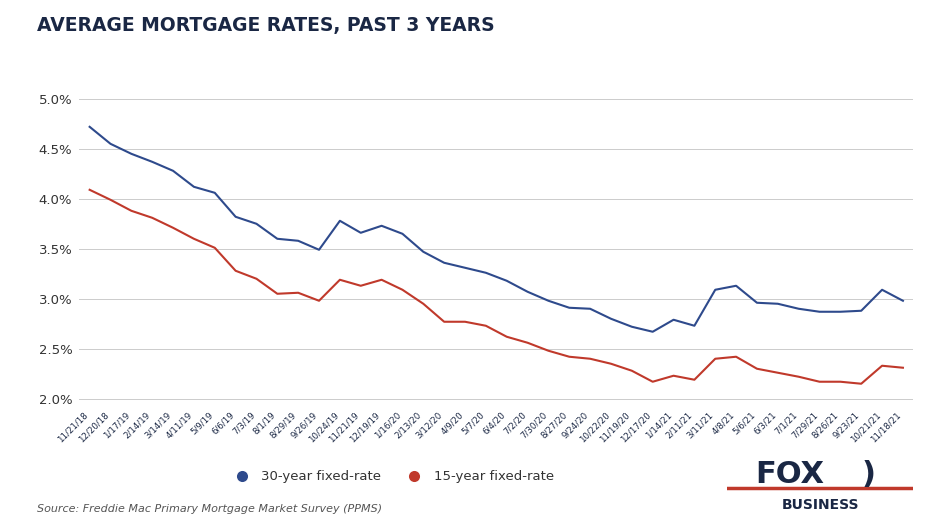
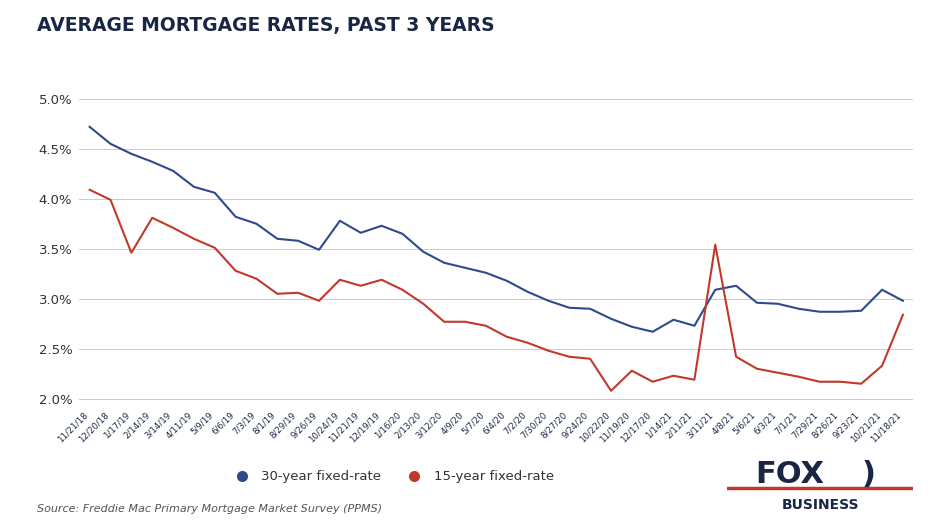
15-year fixed-rate/1/17/19: 3.88% -> 3.46%
15-year fixed-rate/10/22/20: 2.35% -> 2.08%
15-year fixed-rate/3/11/21: 2.40% -> 3.54%
15-year fixed-rate/11/18/21: 2.31% -> 2.84%
